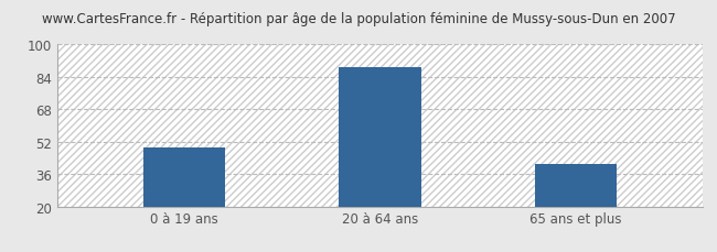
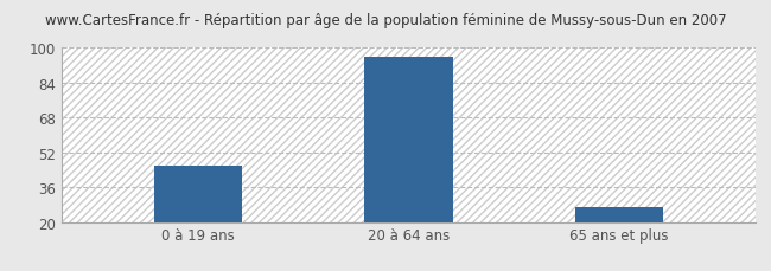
0 à 19 ans: 49 -> 46
20 à 64 ans: 89 -> 96
65 ans et plus: 41 -> 27
